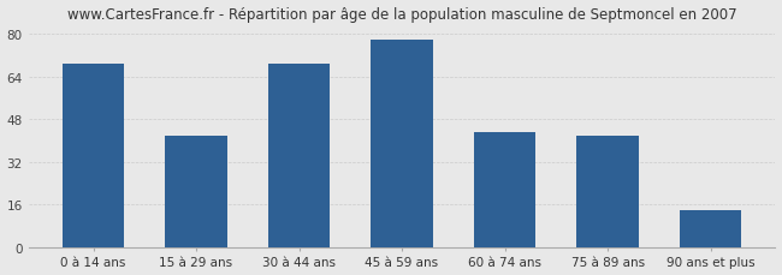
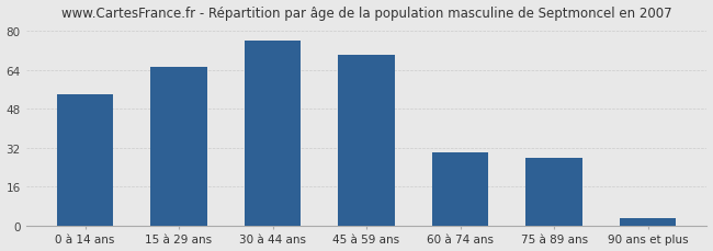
0 à 14 ans: 69 -> 54
15 à 29 ans: 42 -> 65
30 à 44 ans: 69 -> 76
45 à 59 ans: 78 -> 70
60 à 74 ans: 43 -> 30
75 à 89 ans: 42 -> 28
90 ans et plus: 14 -> 3
